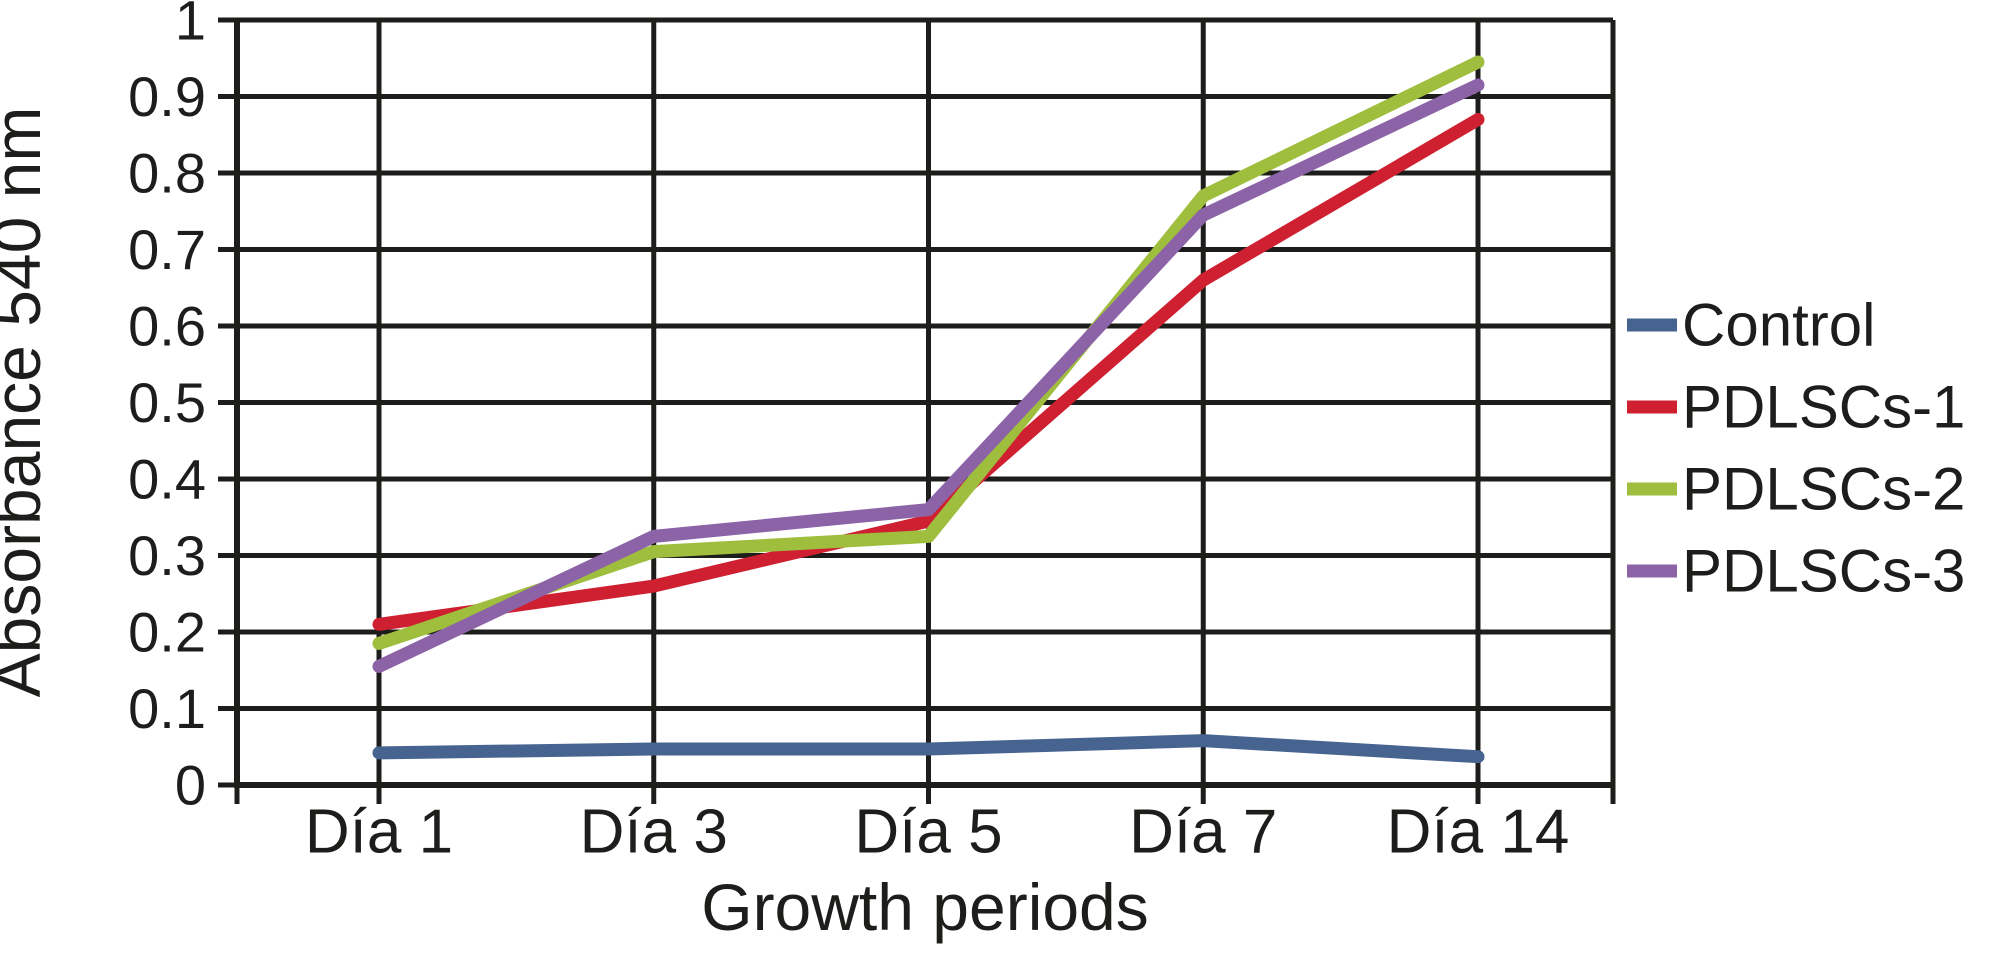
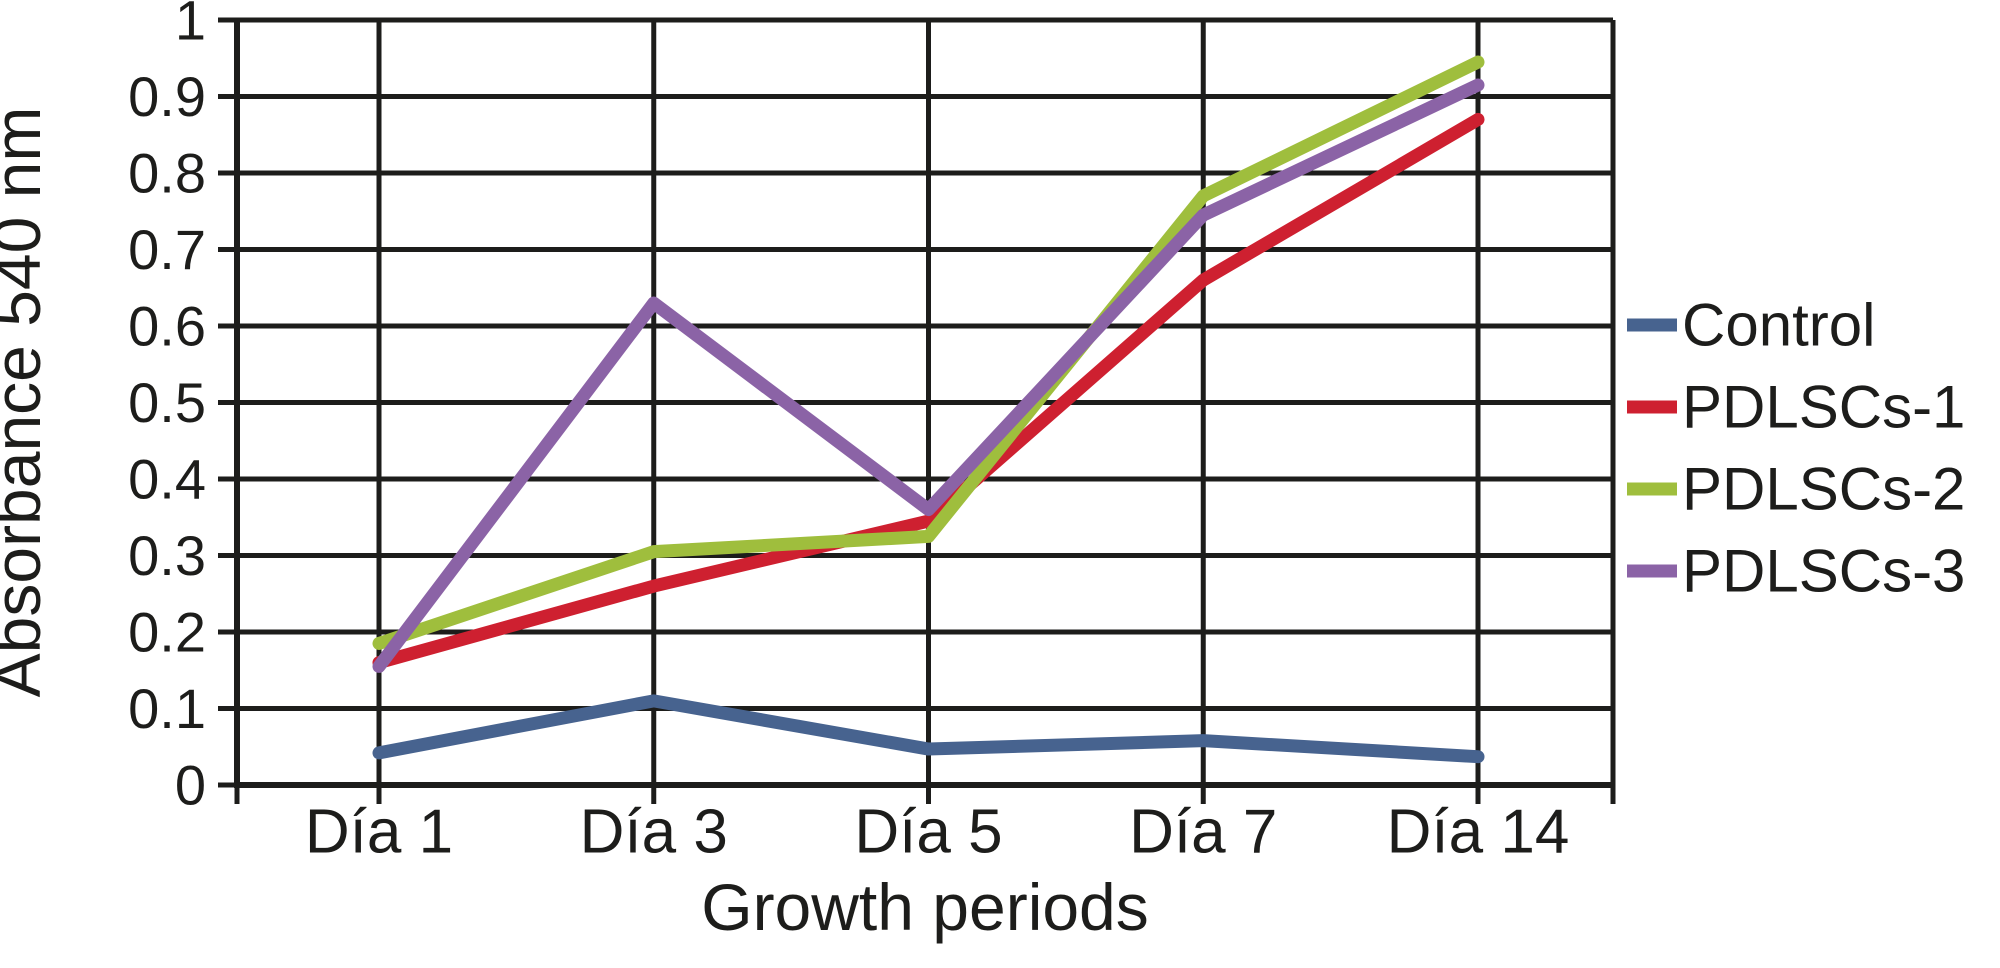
PDLSCs-1/Día 1: 0.21 -> 0.16
Control/Día 3: 0.05 -> 0.11
PDLSCs-3/Día 3: 0.33 -> 0.63
